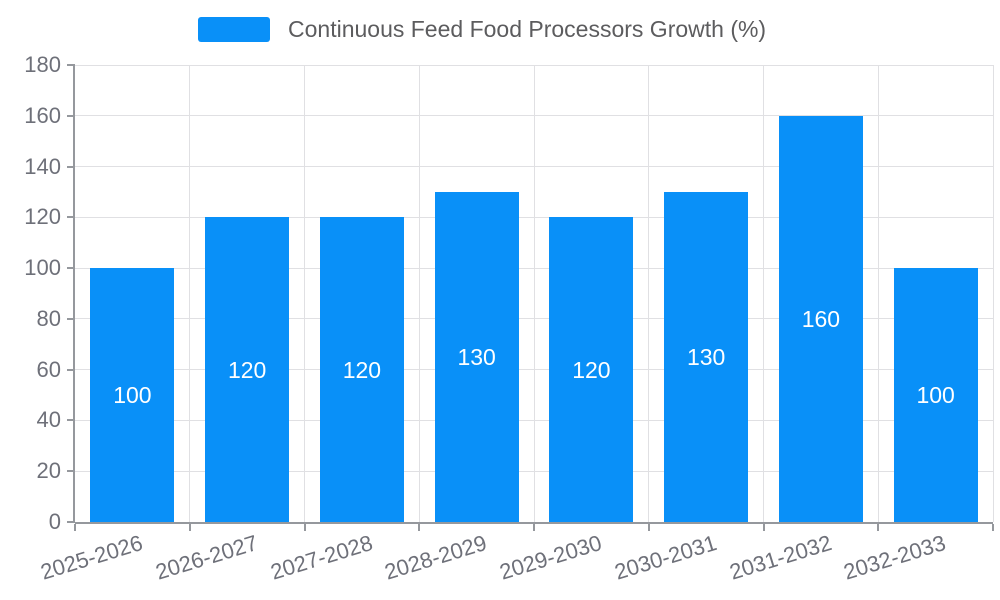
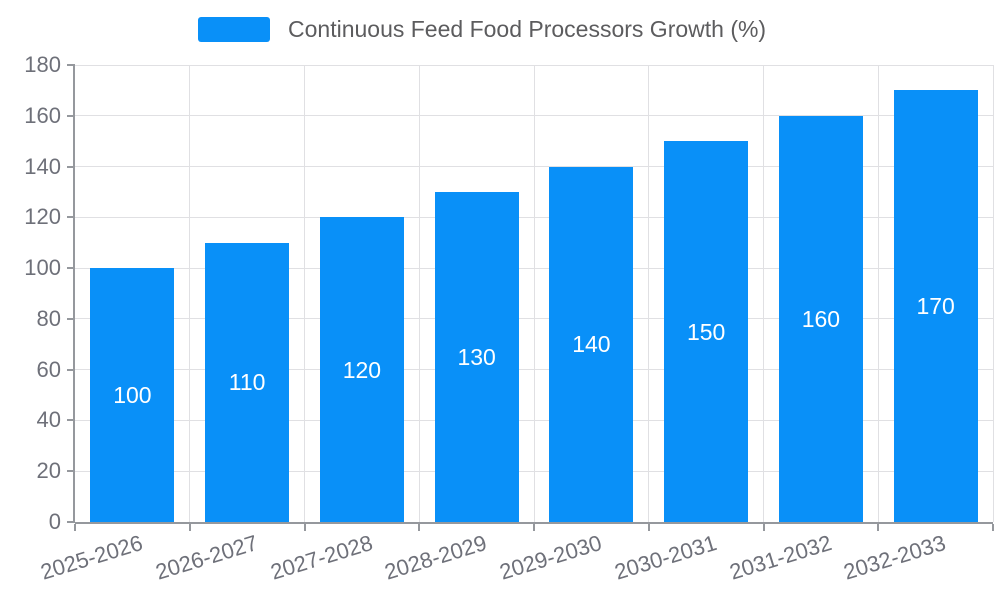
2026-2027: 120 -> 110
2029-2030: 120 -> 140
2030-2031: 130 -> 150
2032-2033: 100 -> 170
